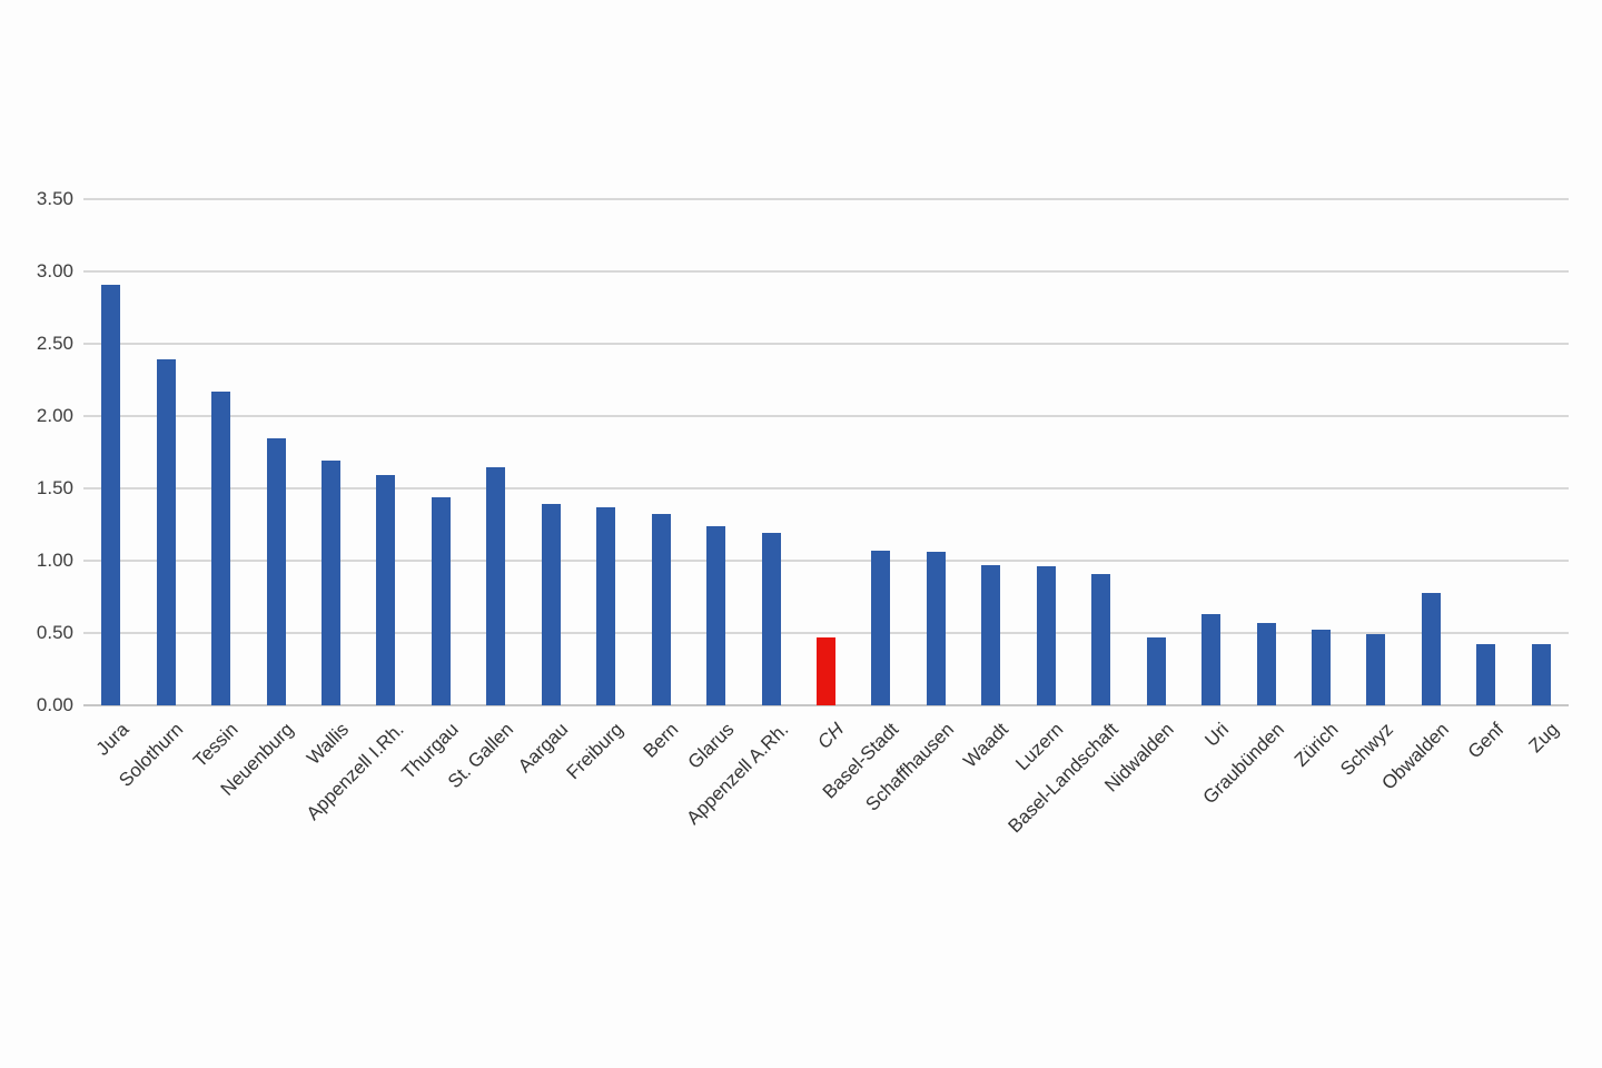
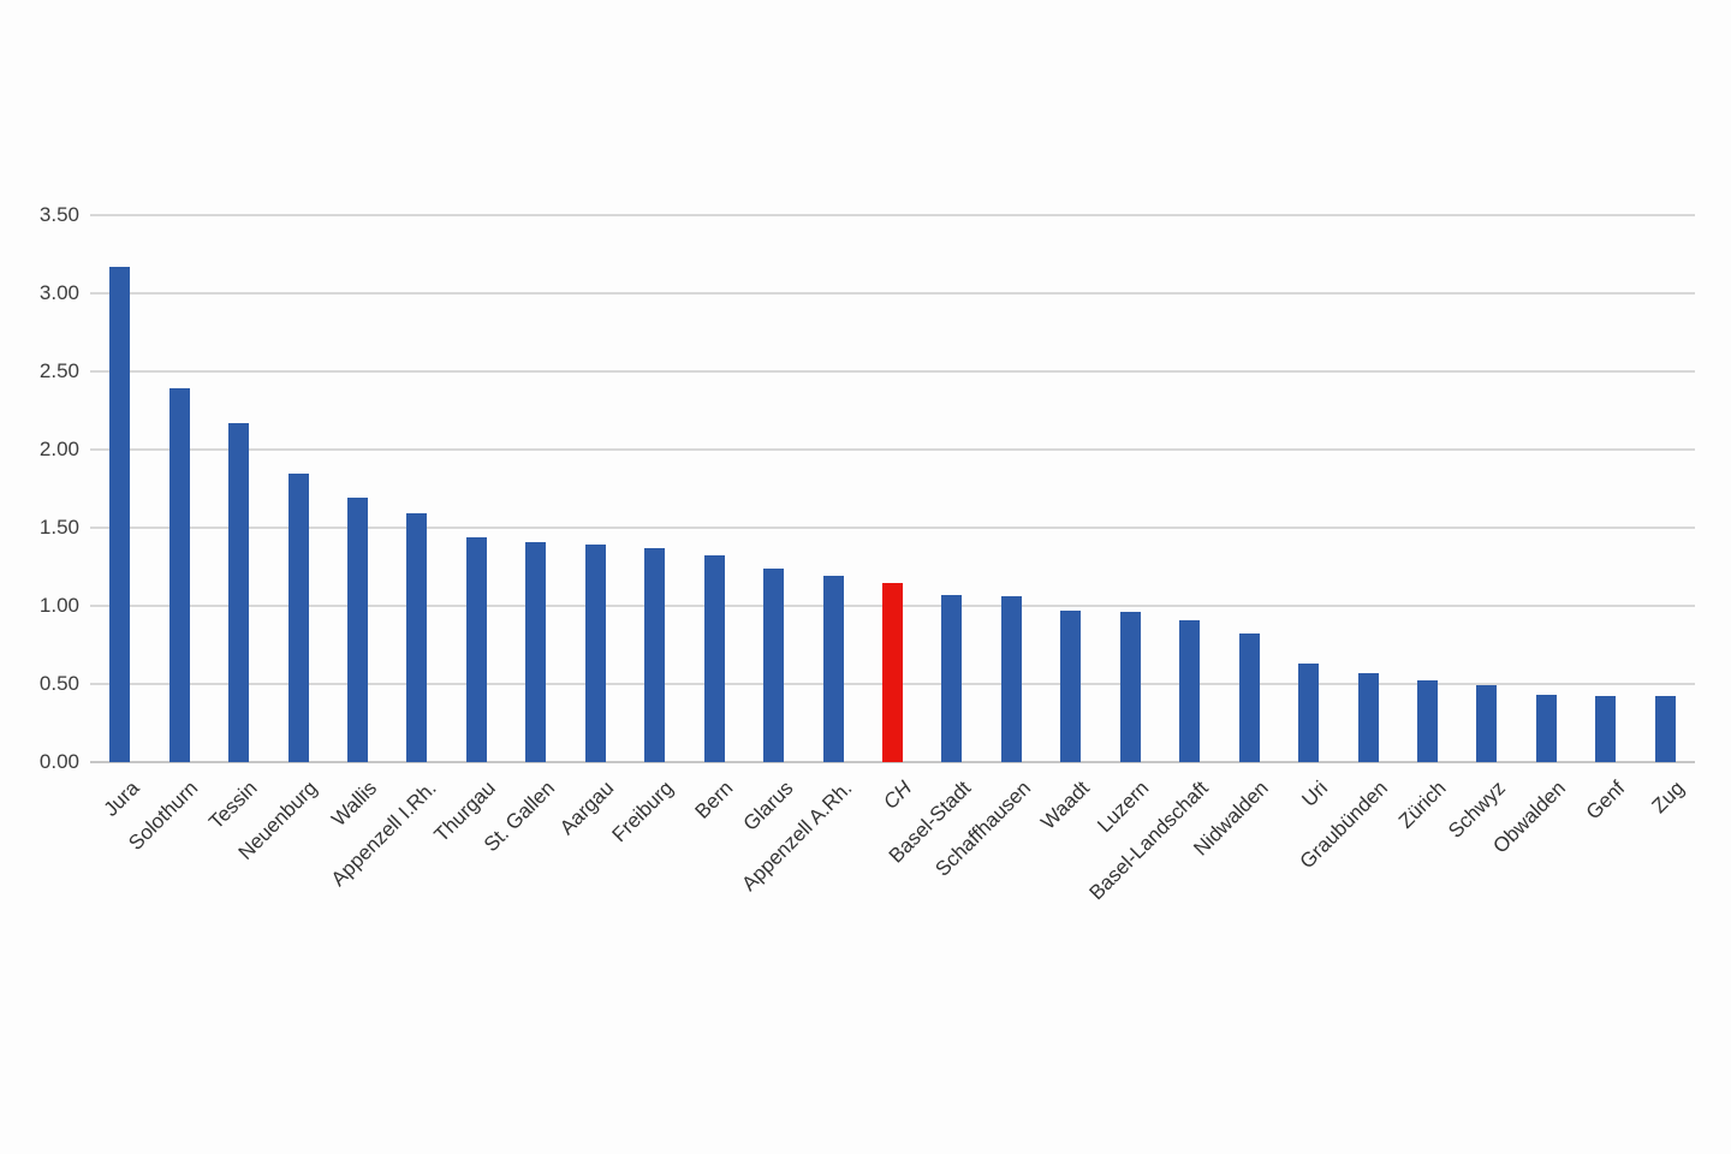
Jura: 2.91 -> 3.17
St. Gallen: 1.65 -> 1.41
CH: 0.47 -> 1.15
Nidwalden: 0.47 -> 0.82
Obwalden: 0.78 -> 0.43
